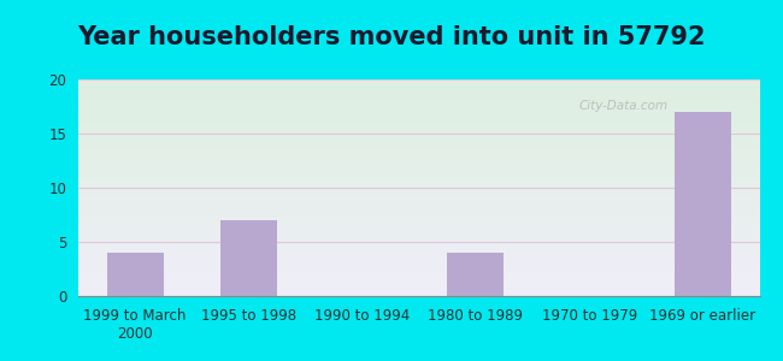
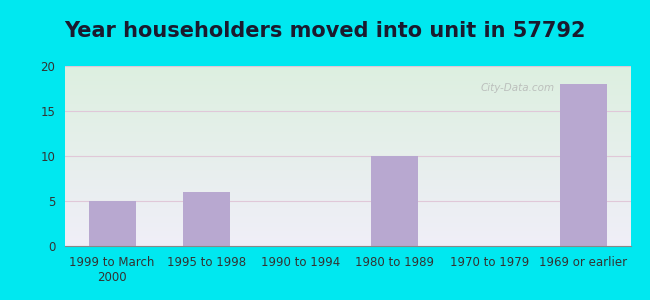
1999 to March 2000: 4 -> 5
1995 to 1998: 7 -> 6
1980 to 1989: 4 -> 10
1969 or earlier: 17 -> 18
